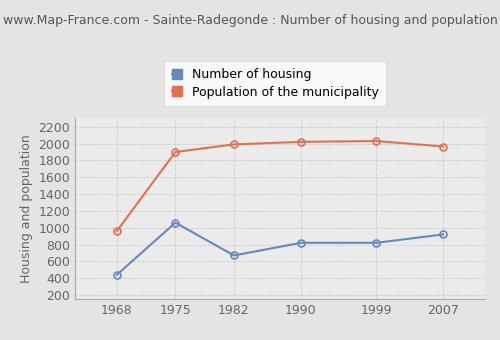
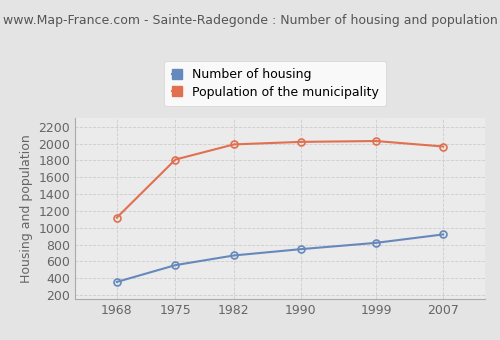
Number of housing/1968: 440 -> 360
Population of the municipality/1968: 960 -> 1120
Number of housing/1975: 1060 -> 560
Population of the municipality/1975: 1900 -> 1810
Number of housing/1990: 820 -> 740
